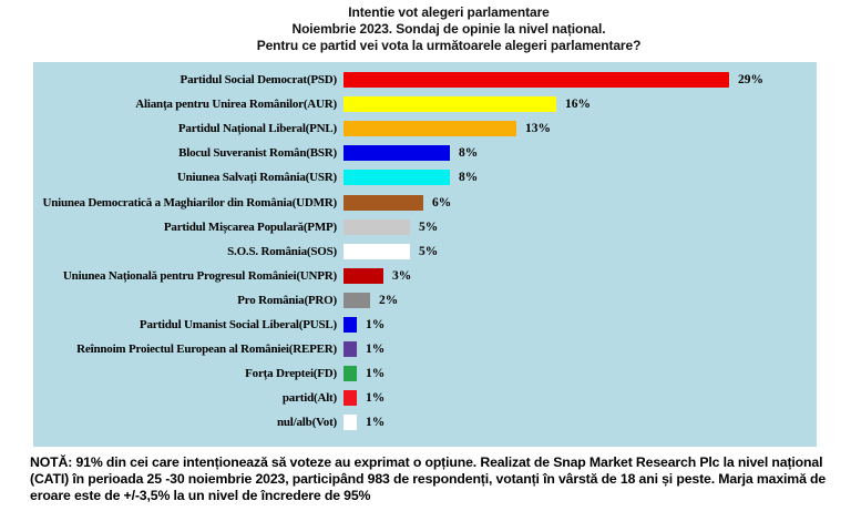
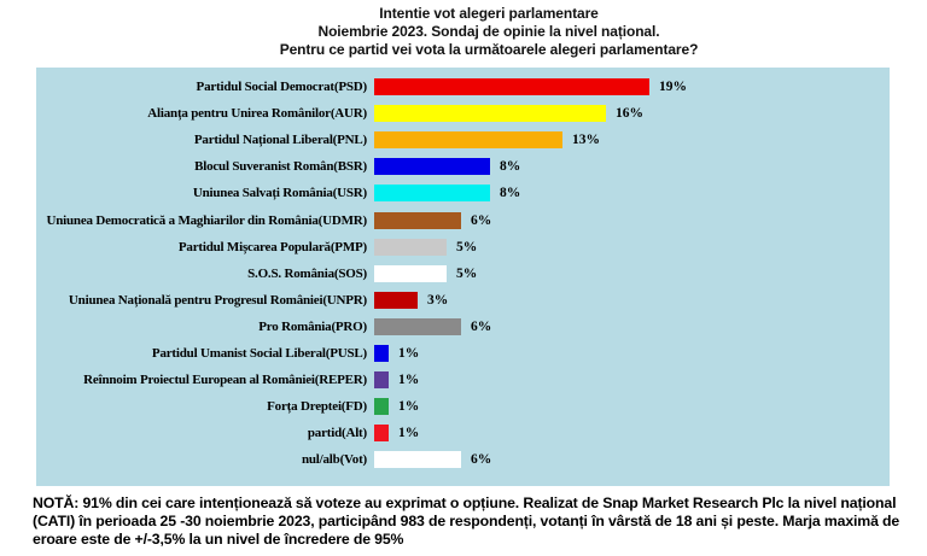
Partidul Social Democrat(PSD): 29% -> 19%
Pro România(PRO): 2% -> 6%
nul/alb(Vot): 1% -> 6%
